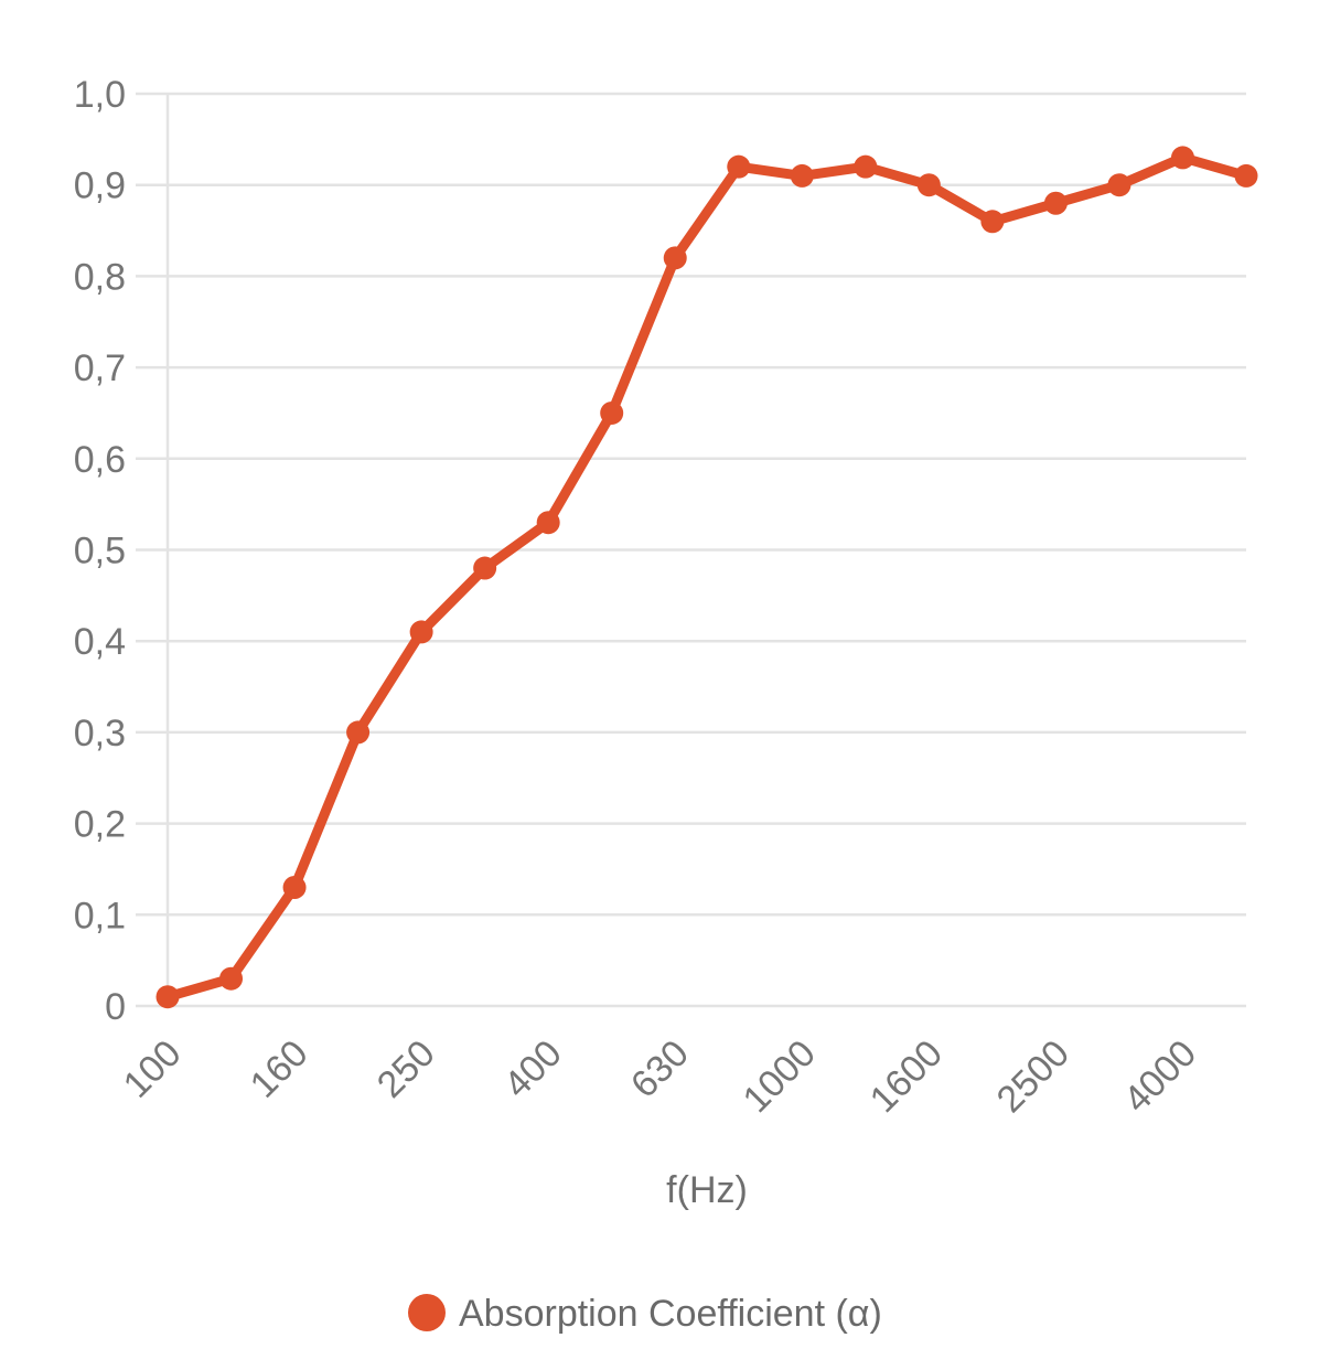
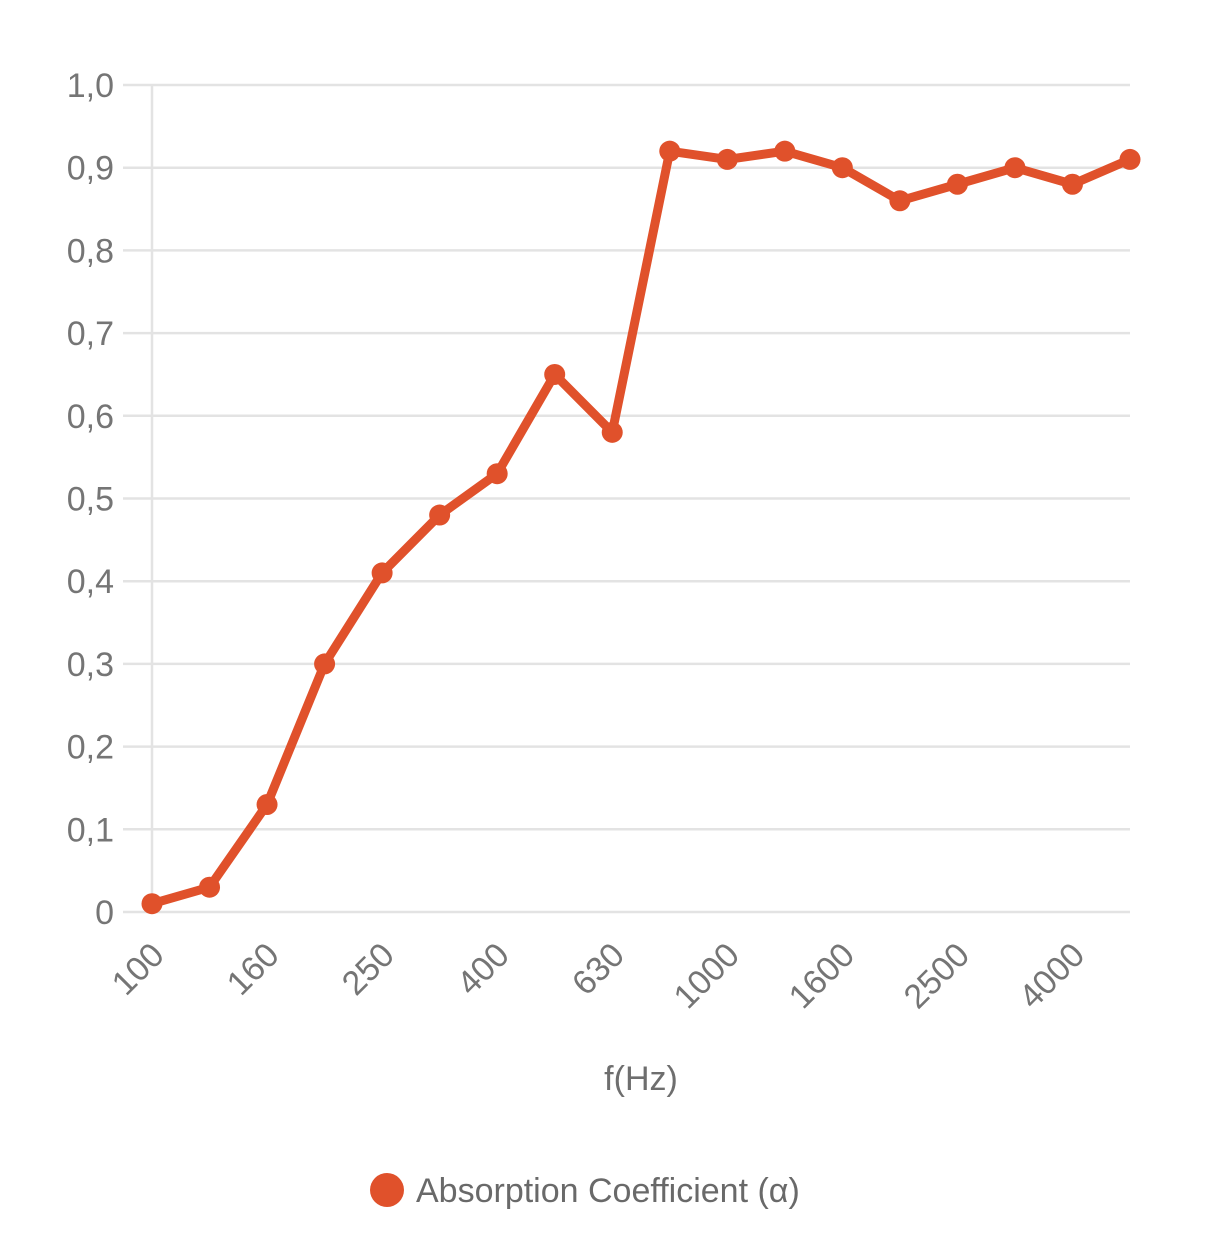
630: 0,82 -> 0,58
4000: 0,93 -> 0,88
